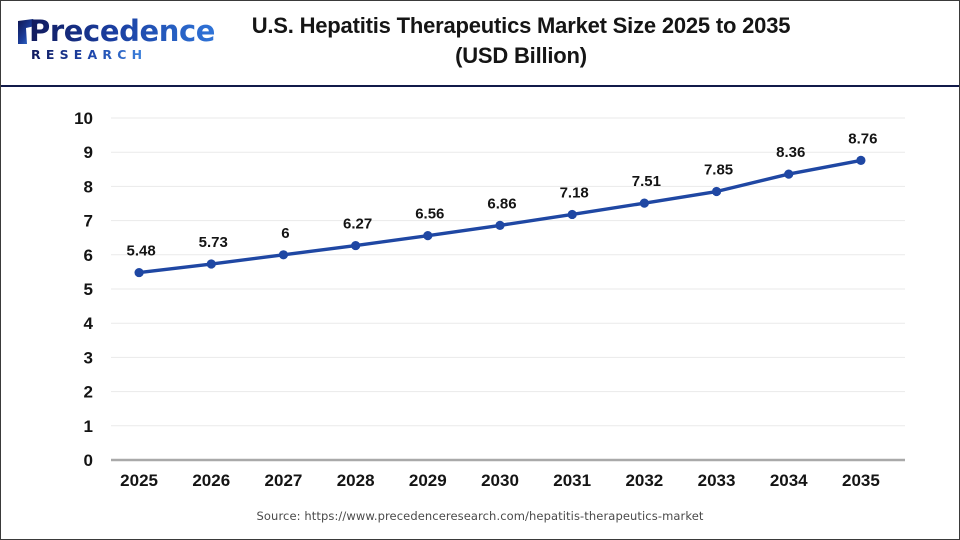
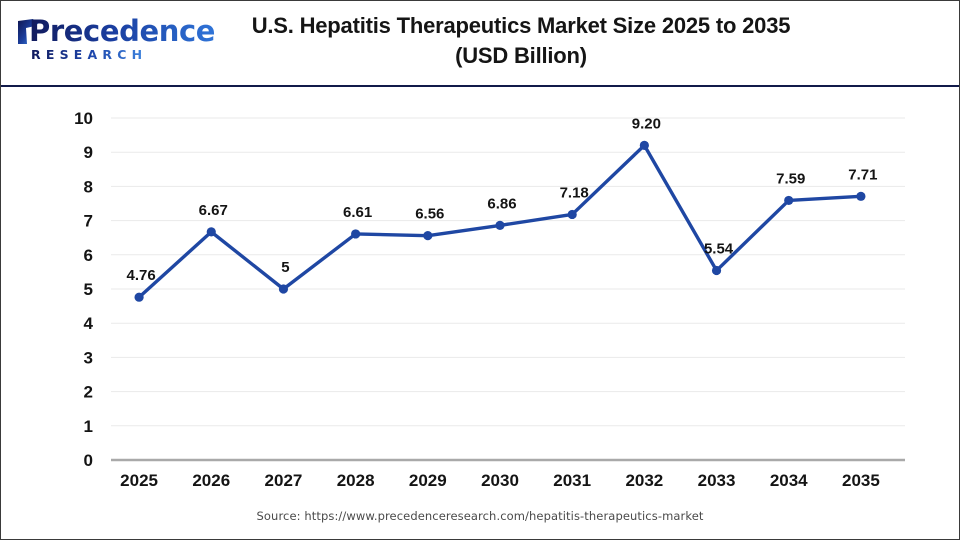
2025: 5.48 -> 4.76
2026: 5.73 -> 6.67
2027: 6 -> 5
2028: 6.27 -> 6.61
2032: 7.51 -> 9.20
2033: 7.85 -> 5.54
2034: 8.36 -> 7.59
2035: 8.76 -> 7.71
